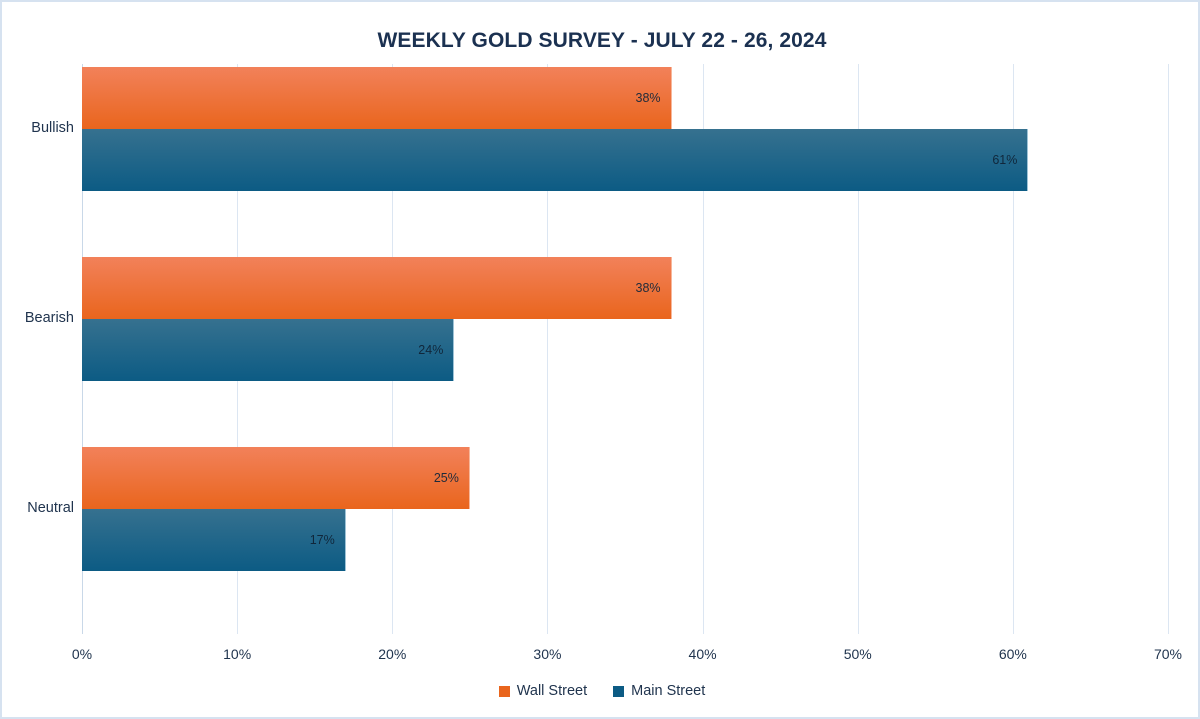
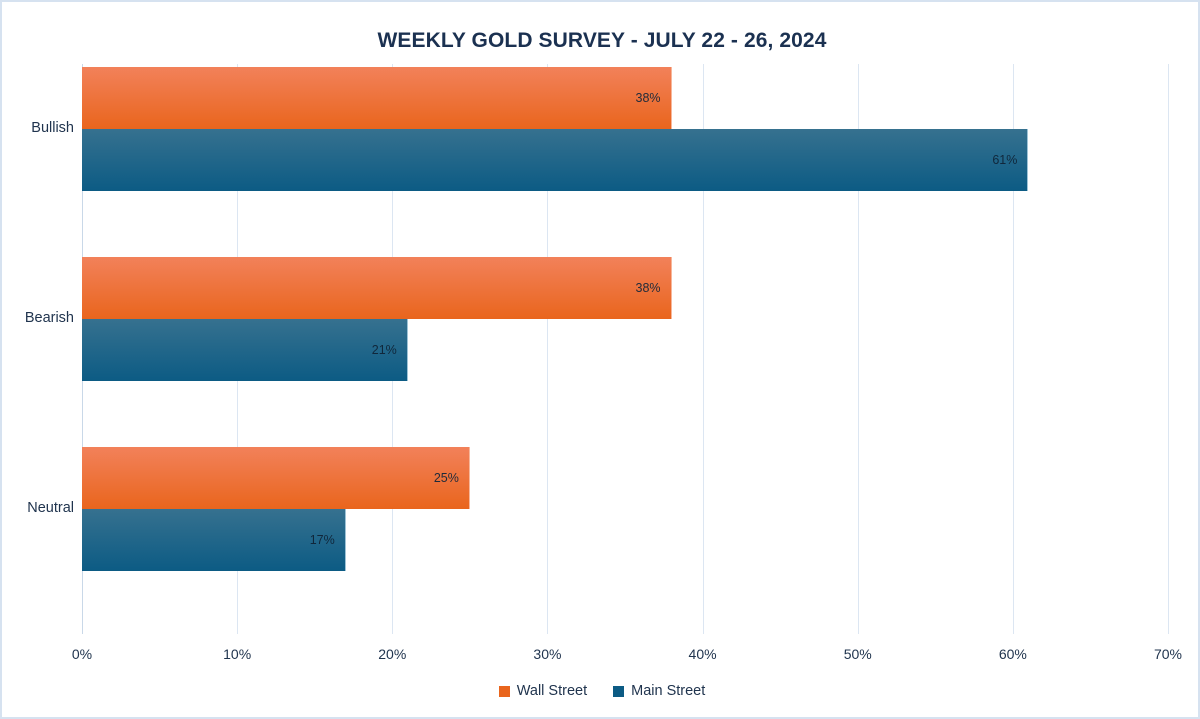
Main Street/Bearish: 24% -> 21%
